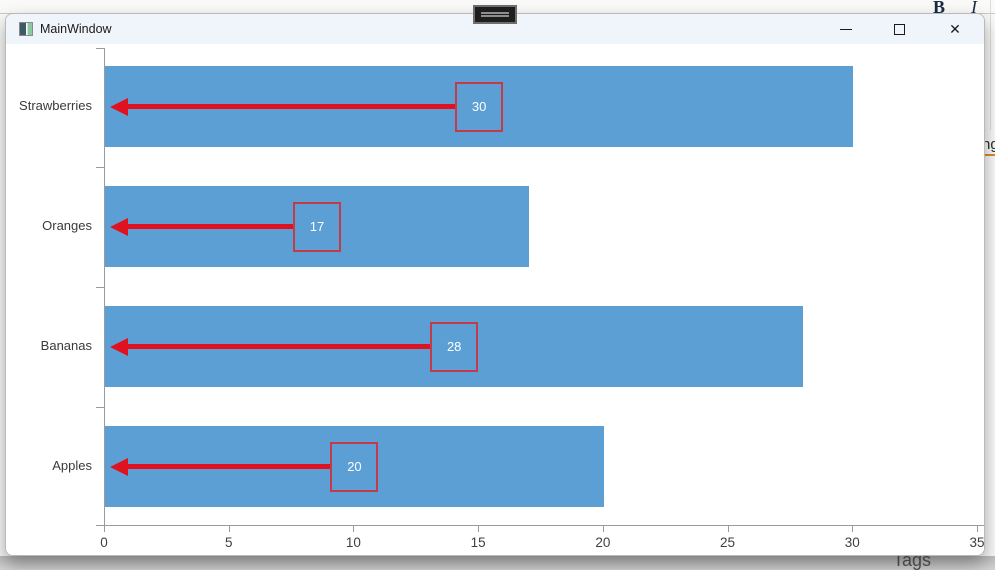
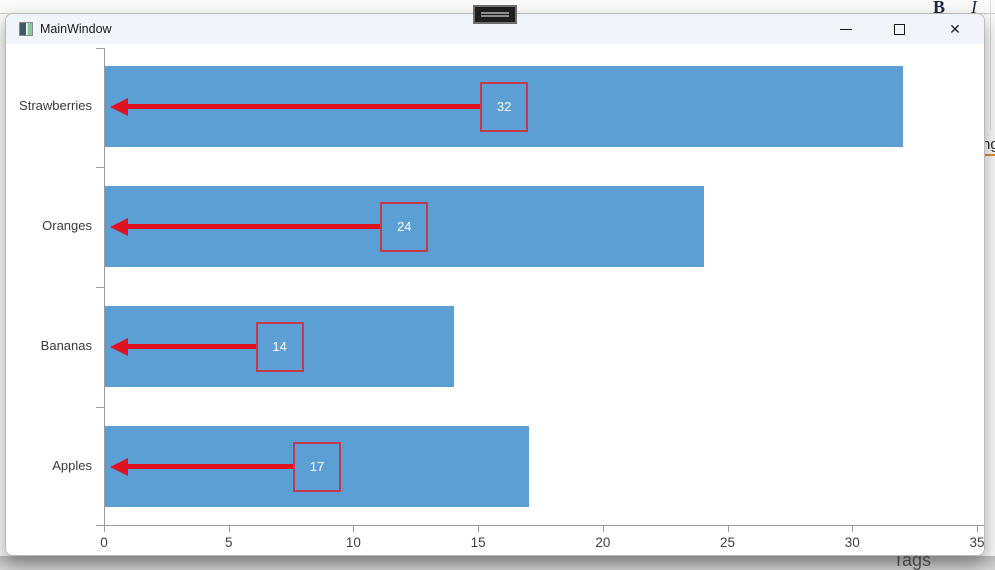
Strawberries: 30 -> 32
Oranges: 17 -> 24
Bananas: 28 -> 14
Apples: 20 -> 17
